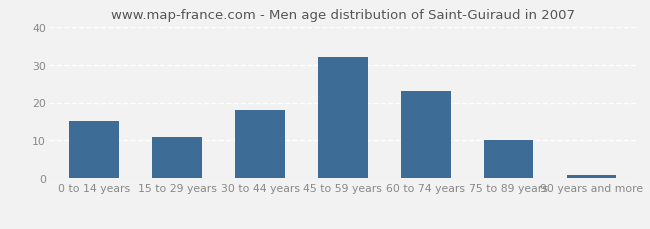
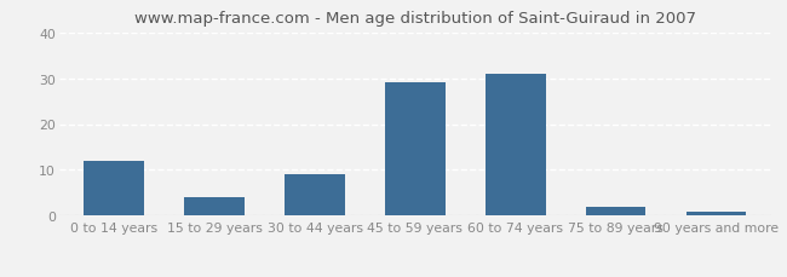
0 to 14 years: 15 -> 12
15 to 29 years: 11 -> 4
30 to 44 years: 18 -> 9
45 to 59 years: 32 -> 29
60 to 74 years: 23 -> 31
75 to 89 years: 10 -> 2
